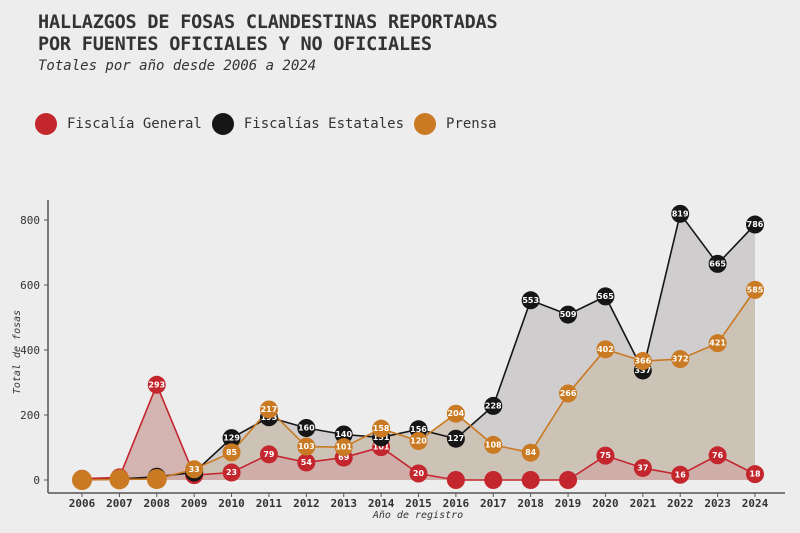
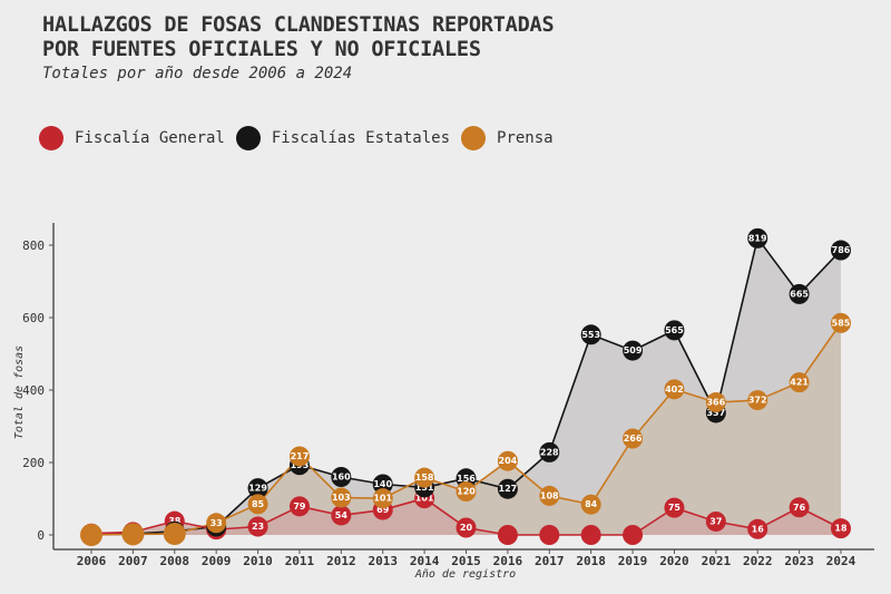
Fiscalía General/2008: 293 -> 38
